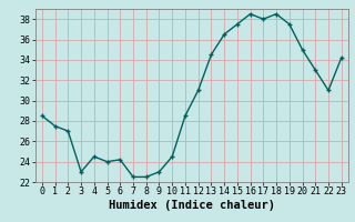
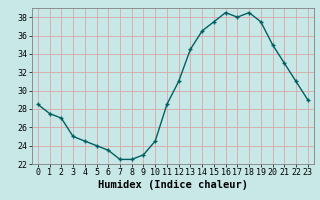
3: 23.0 -> 25.0
6: 24.2 -> 23.5
23: 34.2 -> 29.0
